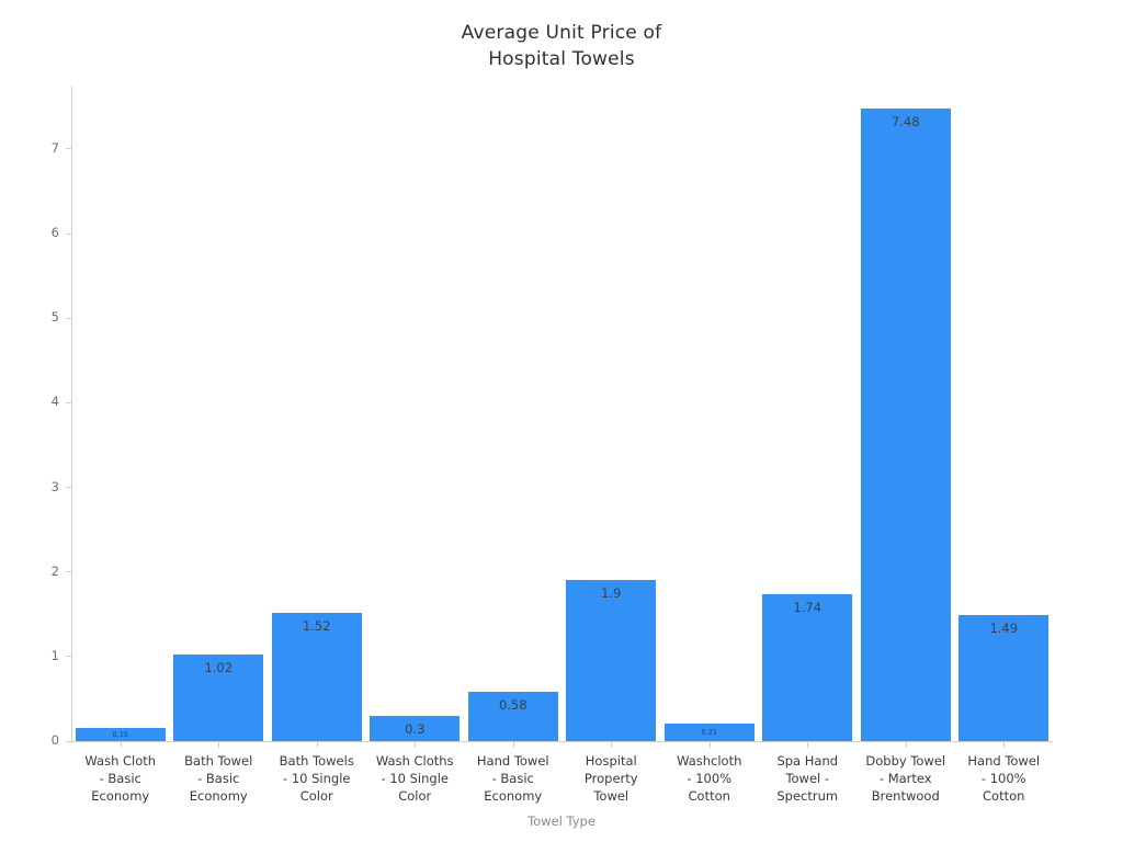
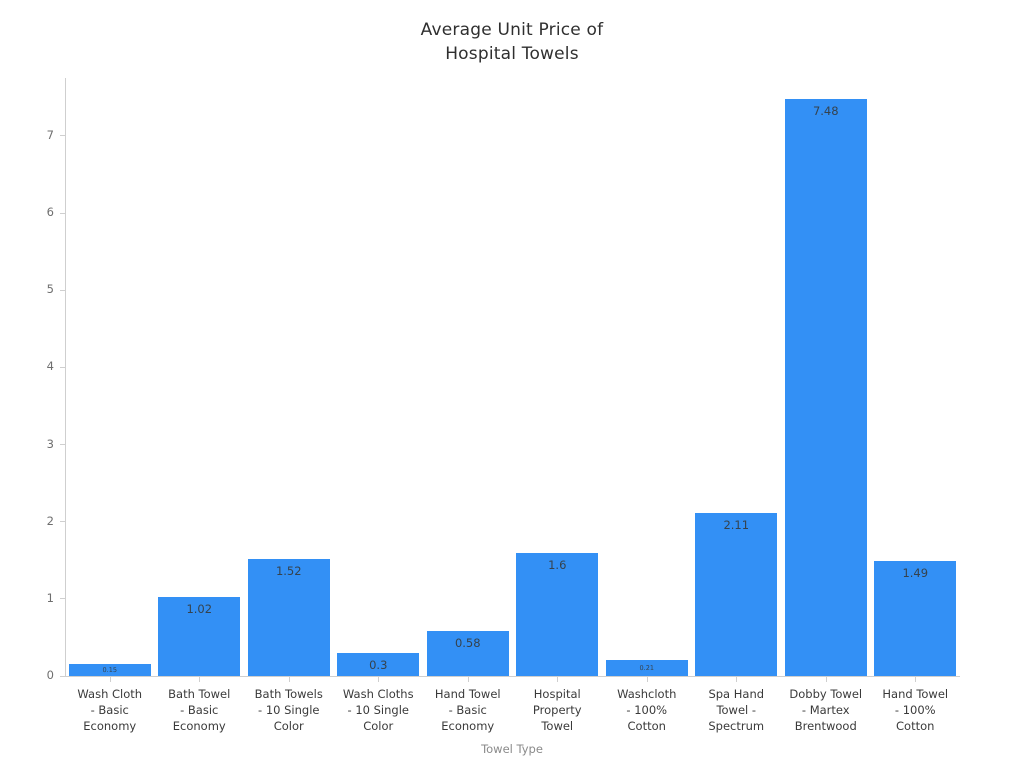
Hospital Property Towel: 1.9 -> 1.6
Spa Hand Towel - Spectrum: 1.74 -> 2.11
